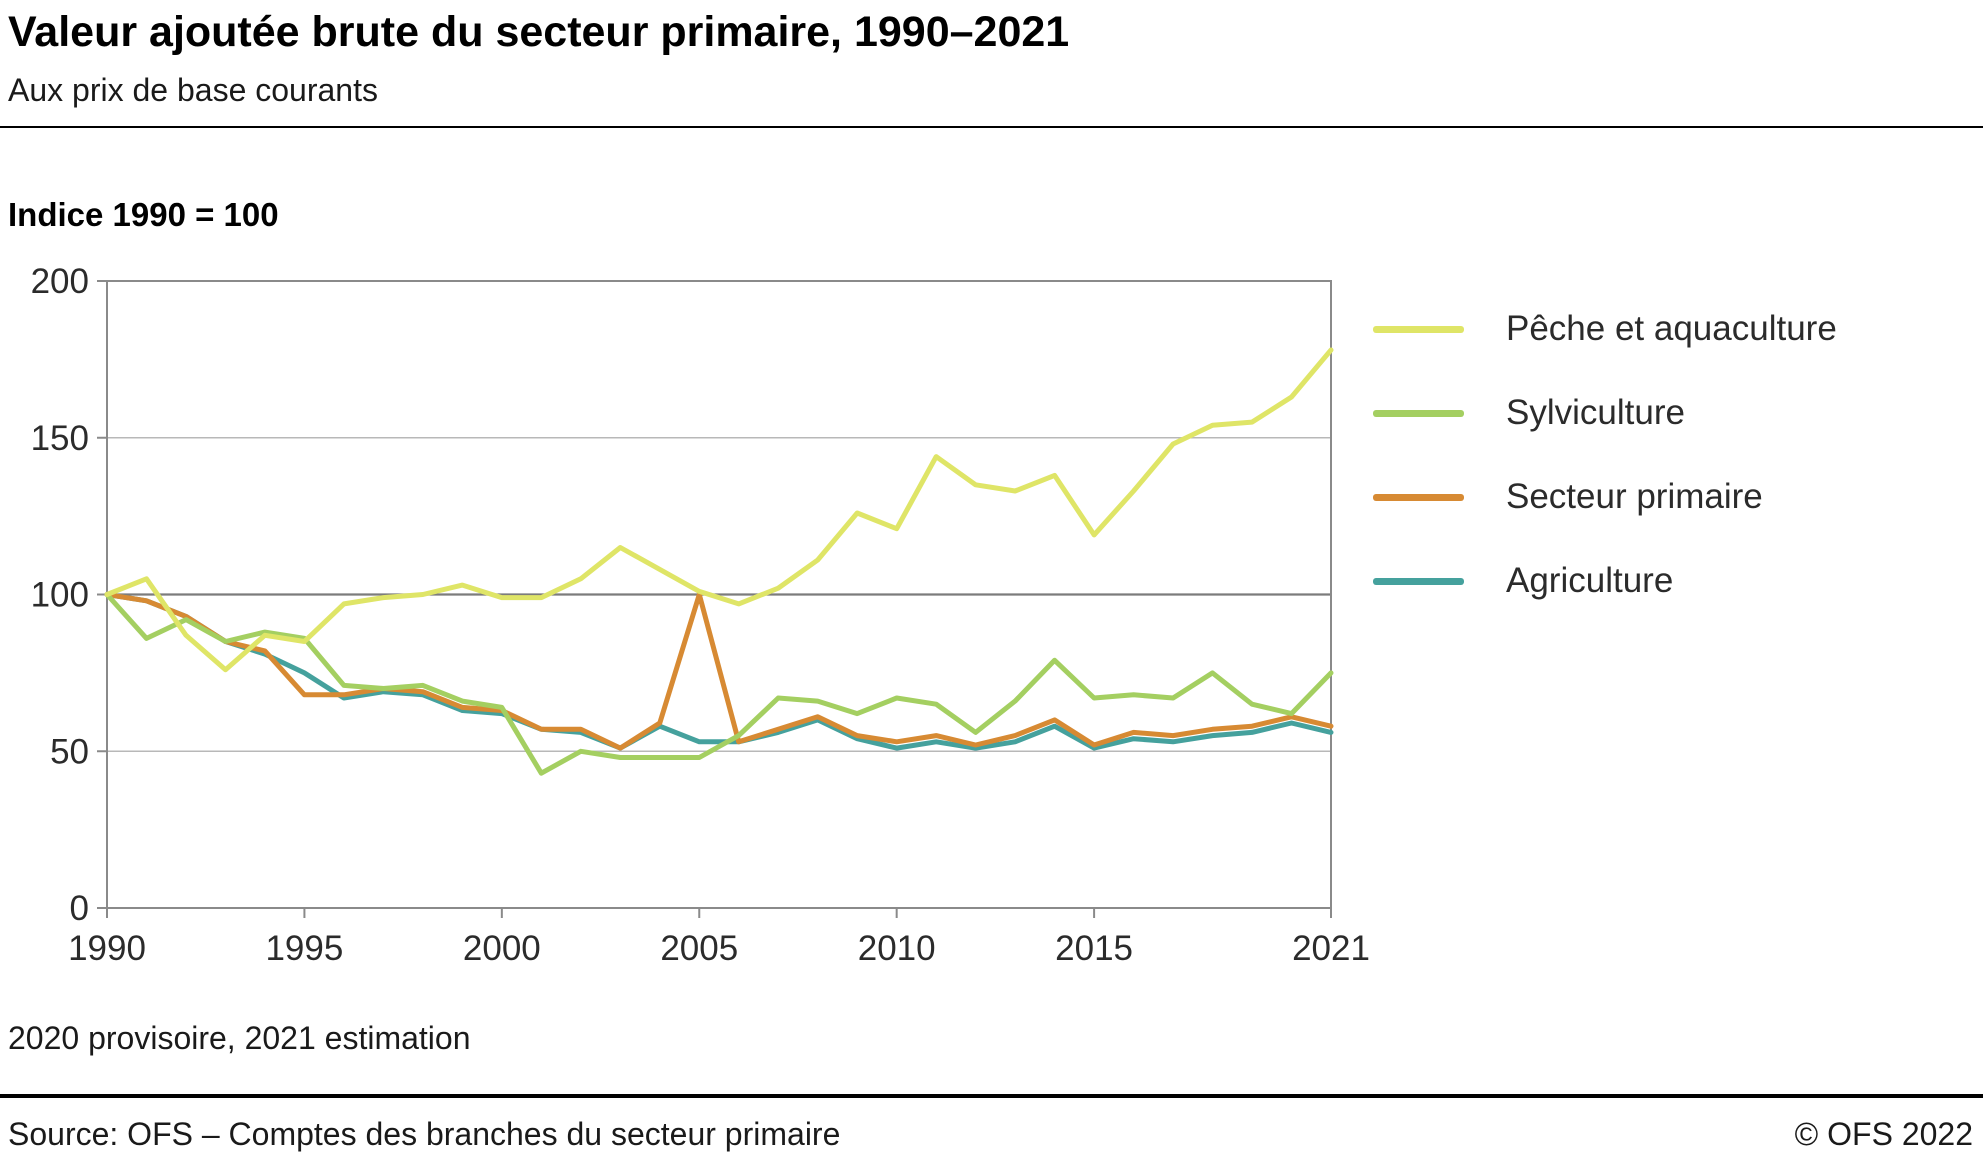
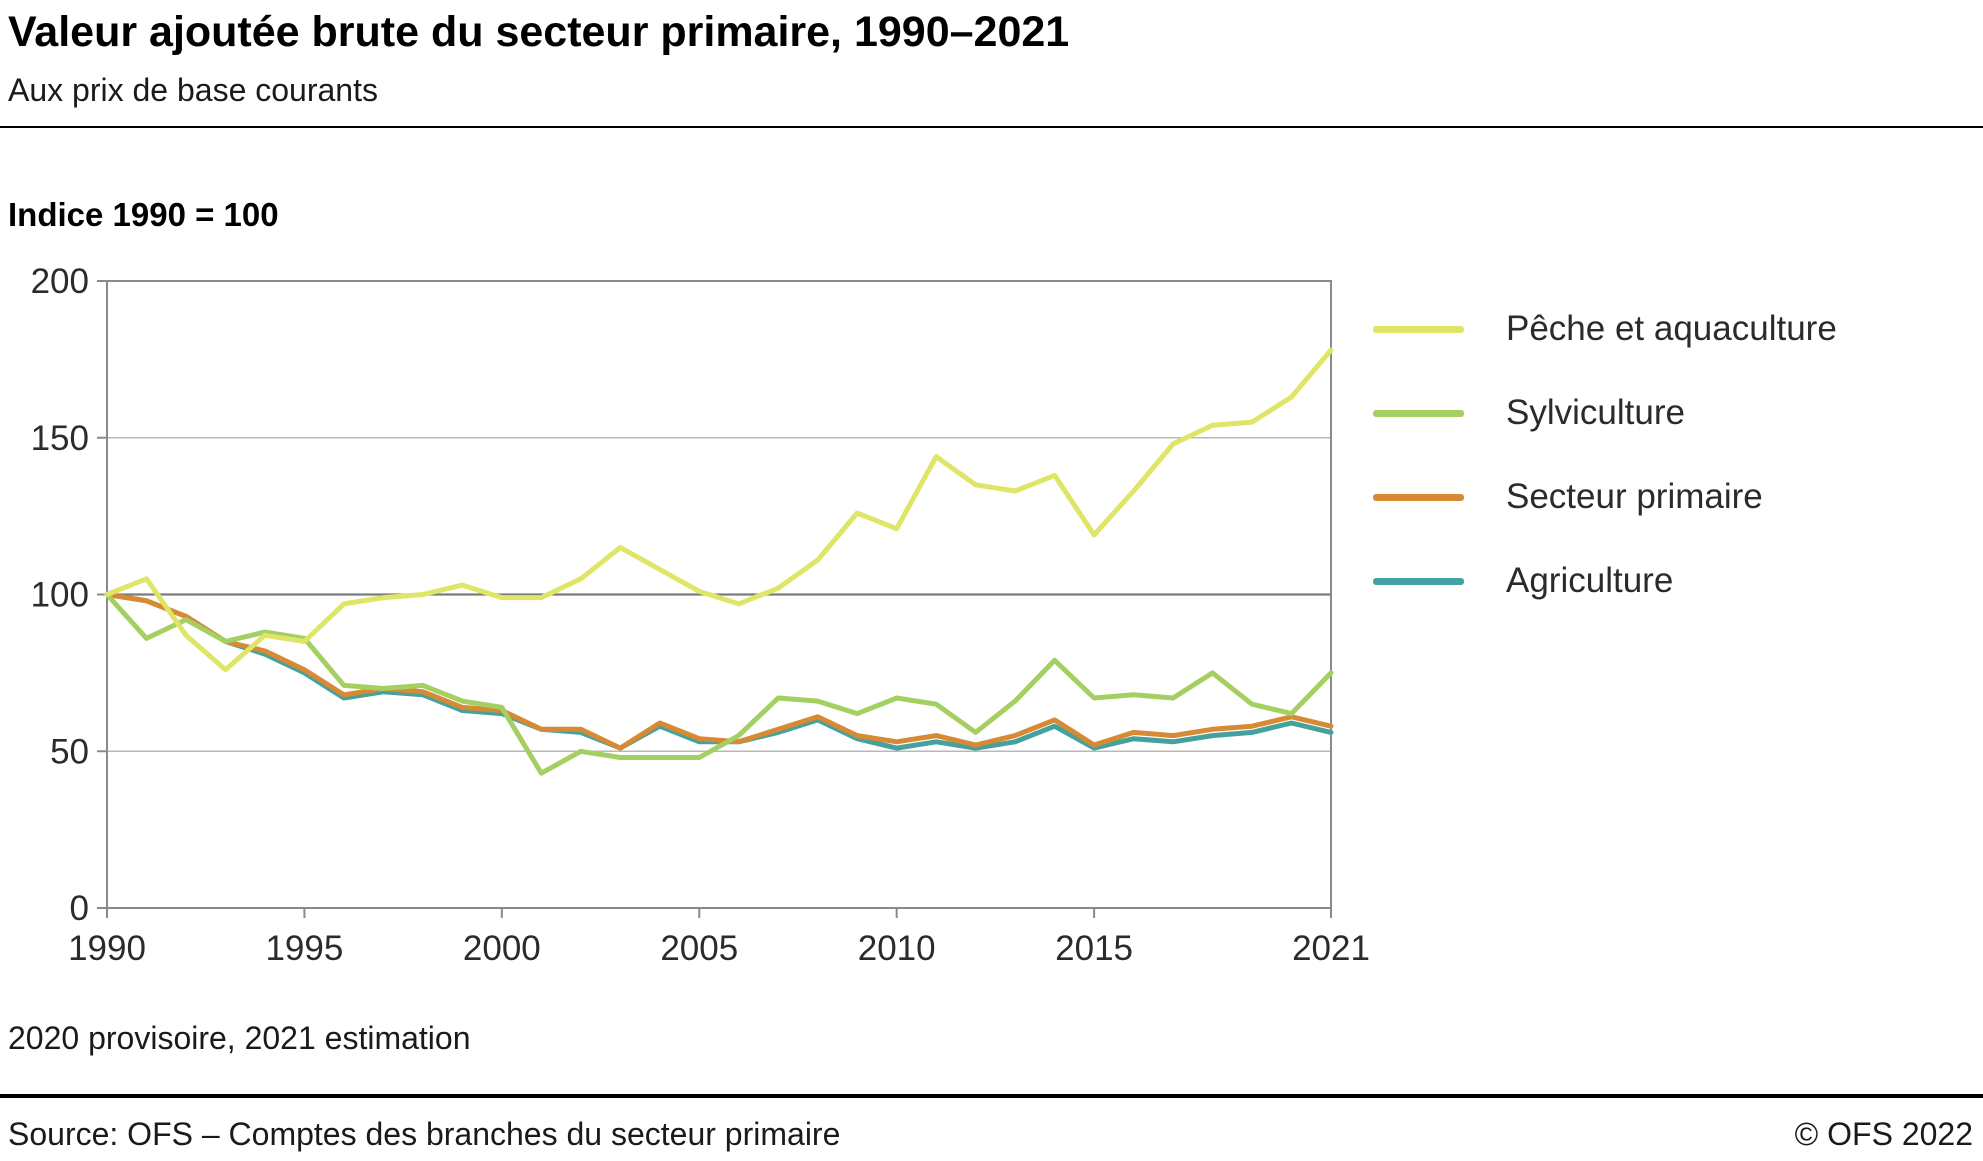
Secteur primaire/1995: 68 -> 76
Secteur primaire/2005: 100 -> 54
